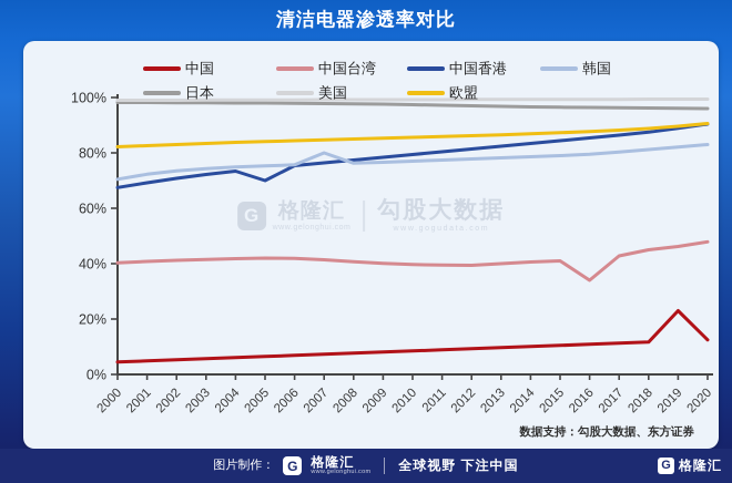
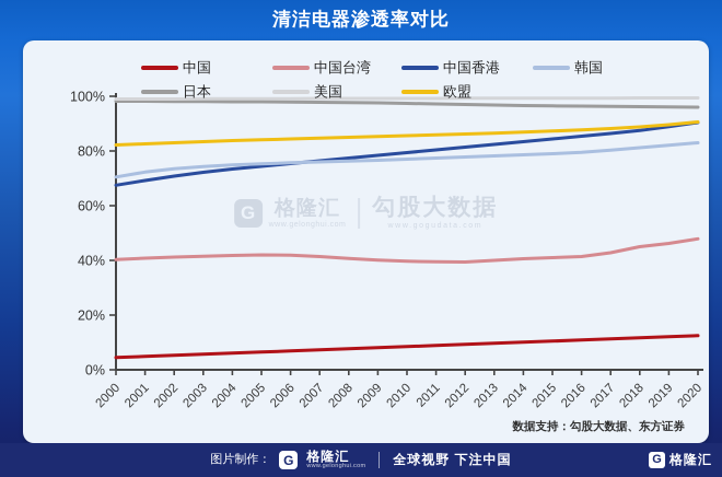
中国香港/2005: 70% -> 74%
韩国/2007: 80% -> 76%
中国台湾/2016: 34% -> 41%
中国/2019: 23% -> 12%
